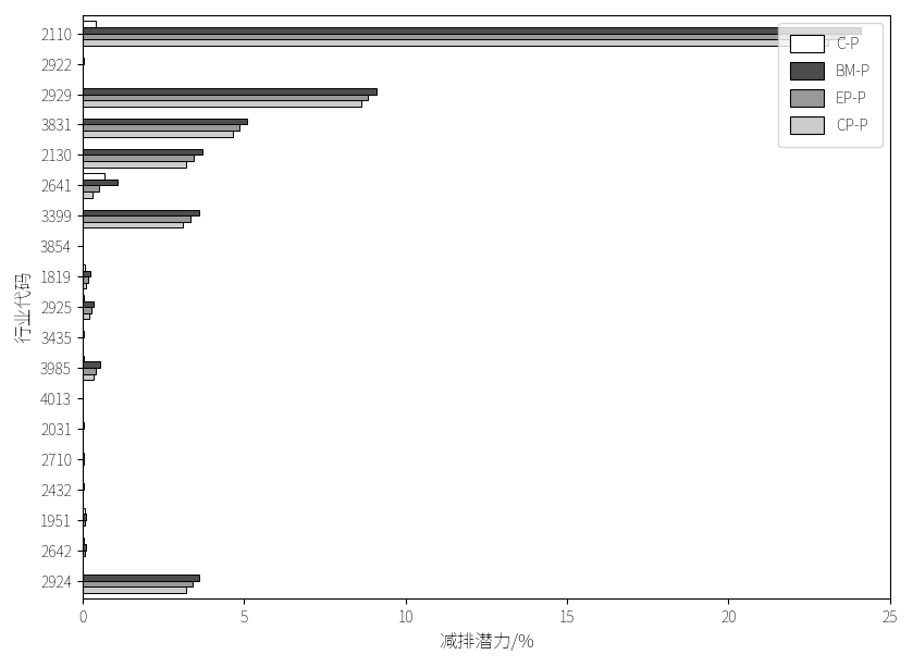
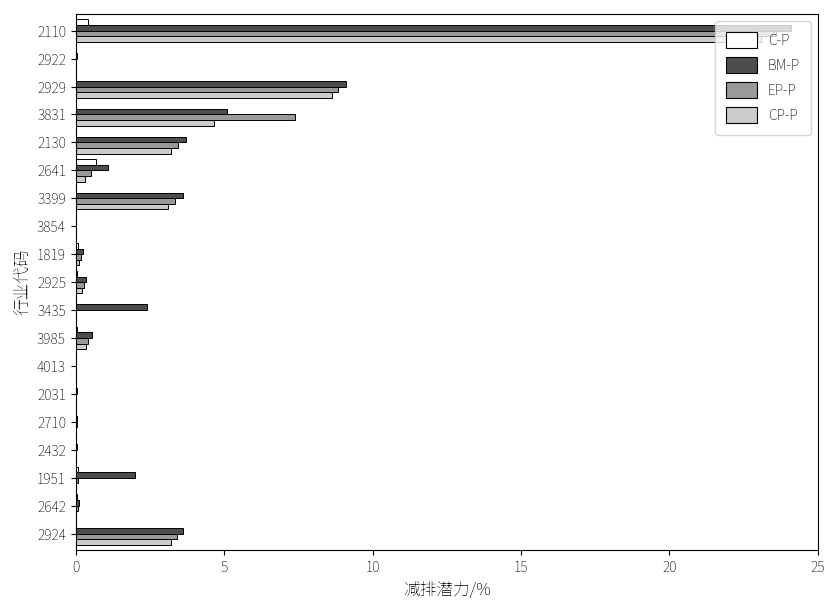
EP-P/3831: 4.85 -> 7.40
BM-P/3435: 0.05 -> 2.40
BM-P/1951: 0.12 -> 2.00
